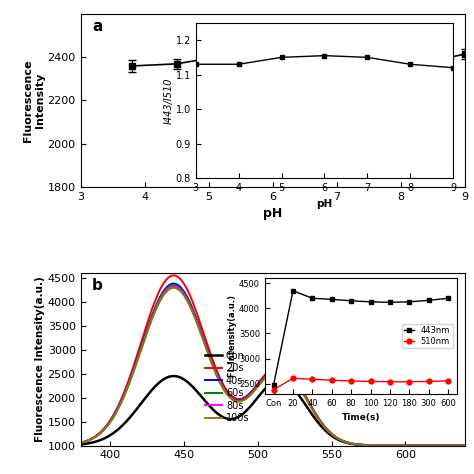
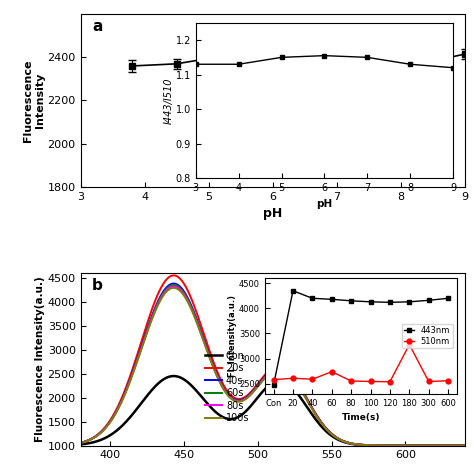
510nm/Con: 2380 -> 2580
510nm/60: 2570 -> 2740
510nm/180: 2540 -> 3280
